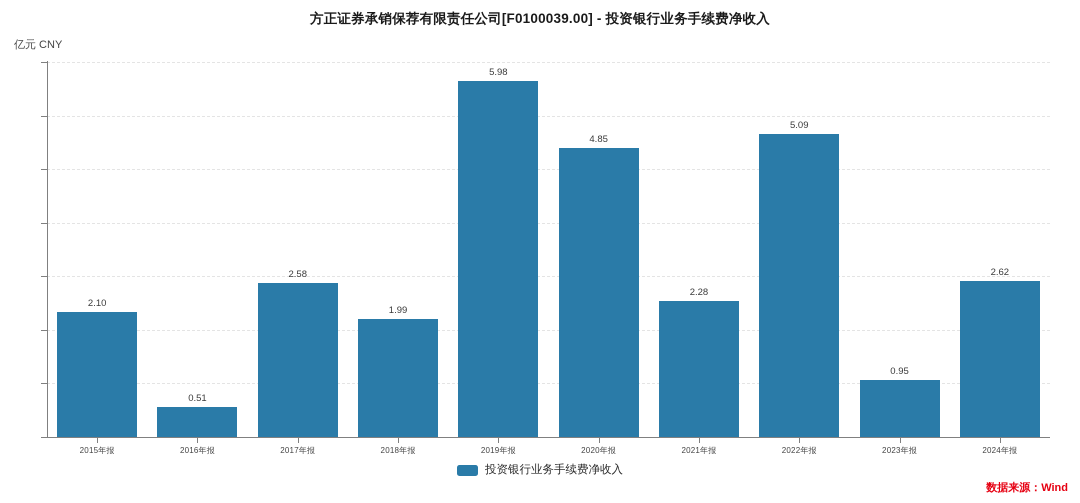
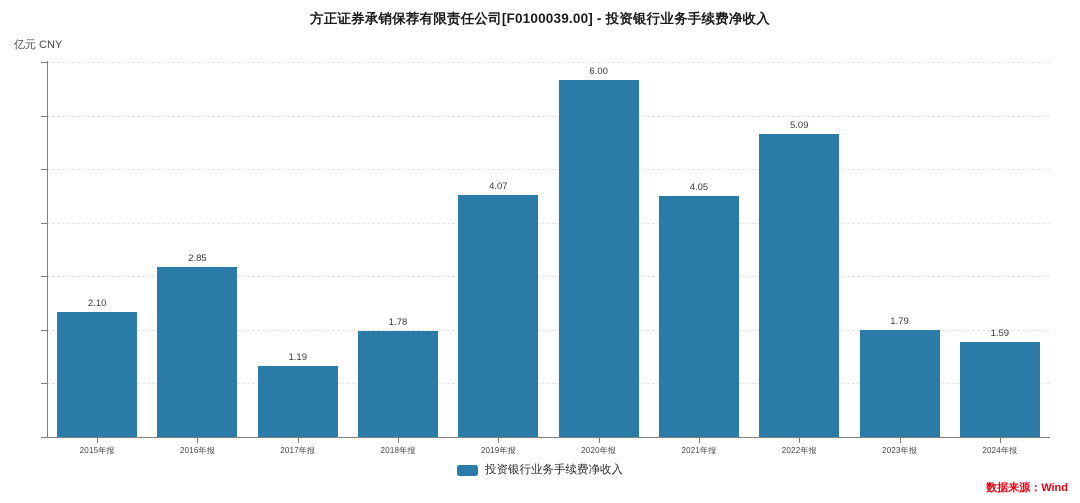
2016年报: 0.51 -> 2.85
2017年报: 2.58 -> 1.19
2018年报: 1.99 -> 1.78
2019年报: 5.98 -> 4.07
2020年报: 4.85 -> 6.00
2021年报: 2.28 -> 4.05
2023年报: 0.95 -> 1.79
2024年报: 2.62 -> 1.59
